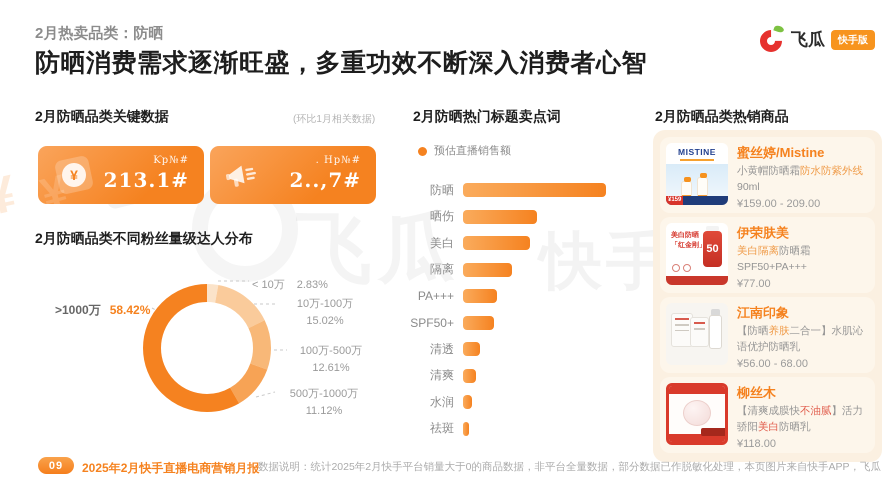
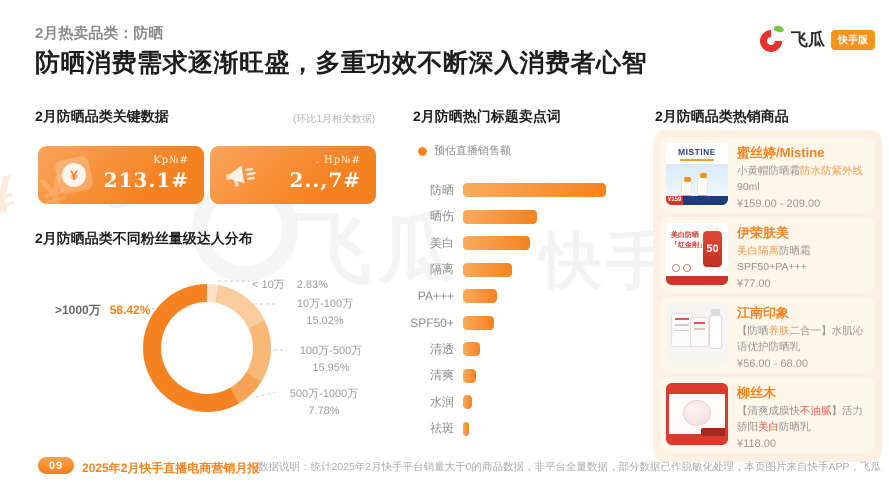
2月防晒品类不同粉丝量级达人分布/100万-500万: 12.61% -> 15.95%
2月防晒品类不同粉丝量级达人分布/500万-1000万: 11.12% -> 7.78%
